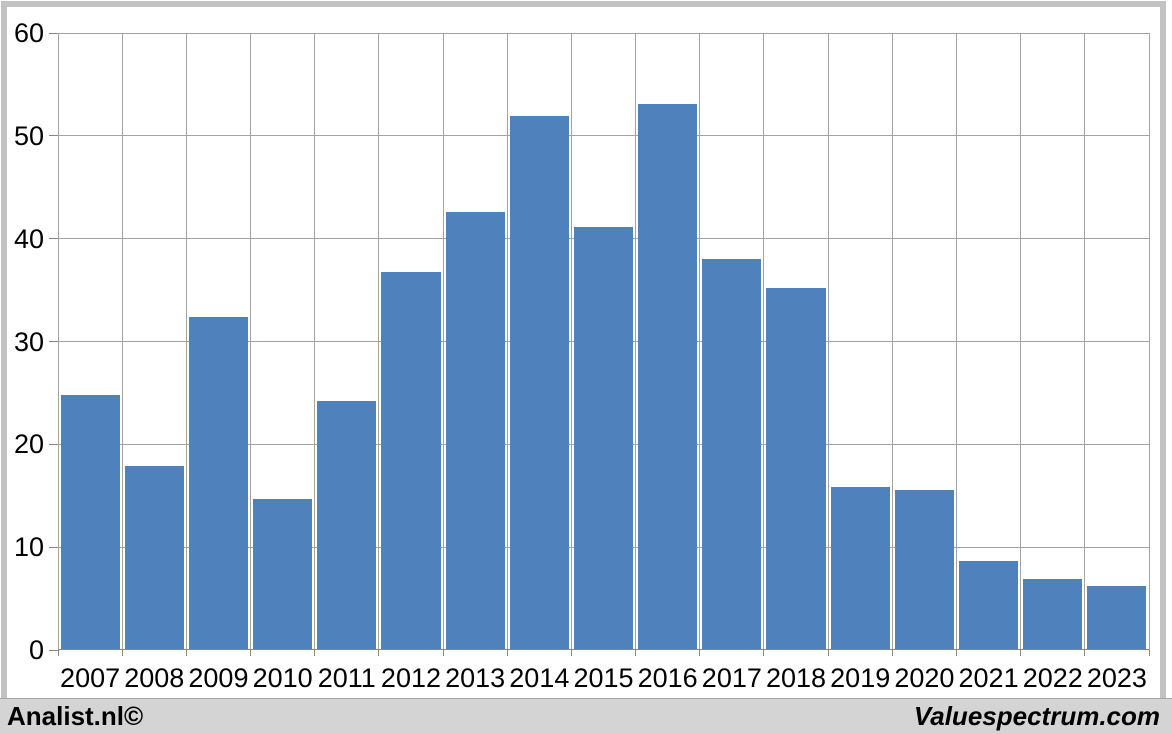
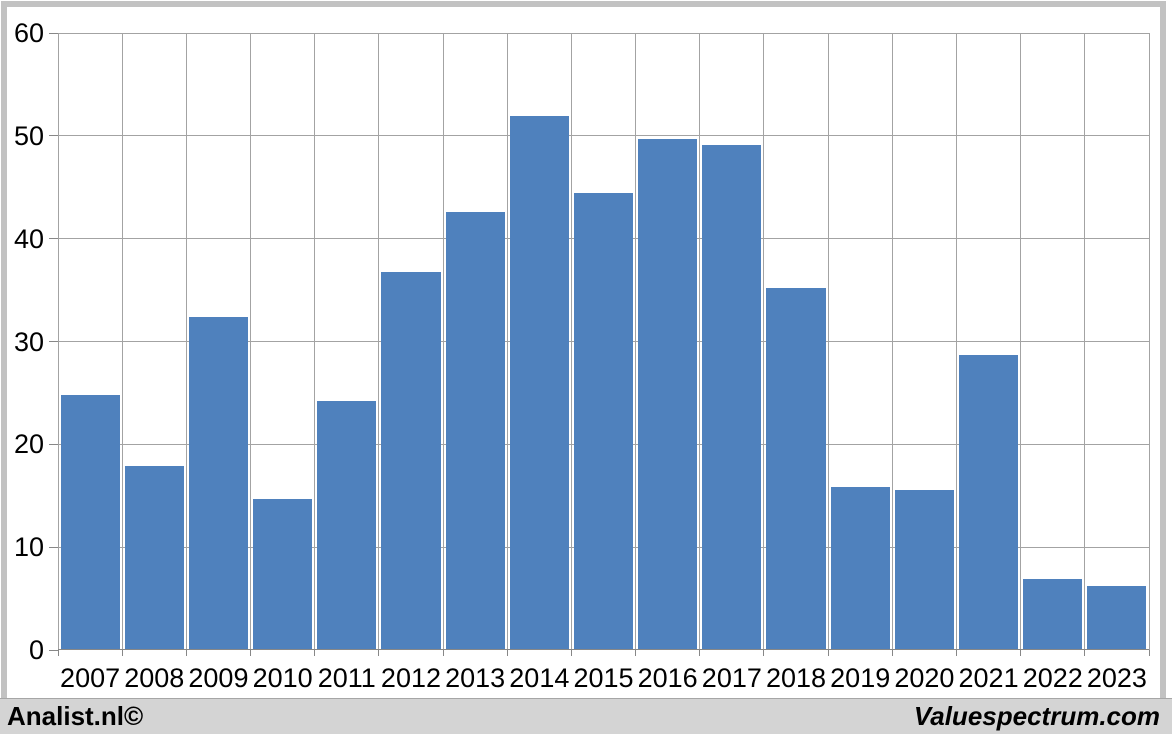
2015: 41.1 -> 44.4
2016: 53.1 -> 49.7
2017: 38.0 -> 49.1
2021: 8.7 -> 28.7
